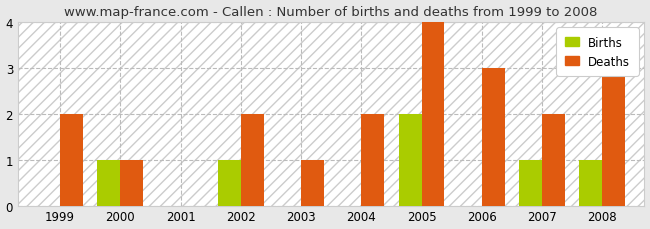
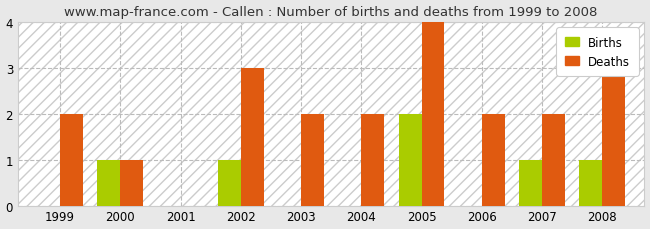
Deaths/2002: 2 -> 3
Deaths/2003: 1 -> 2
Deaths/2006: 3 -> 2
